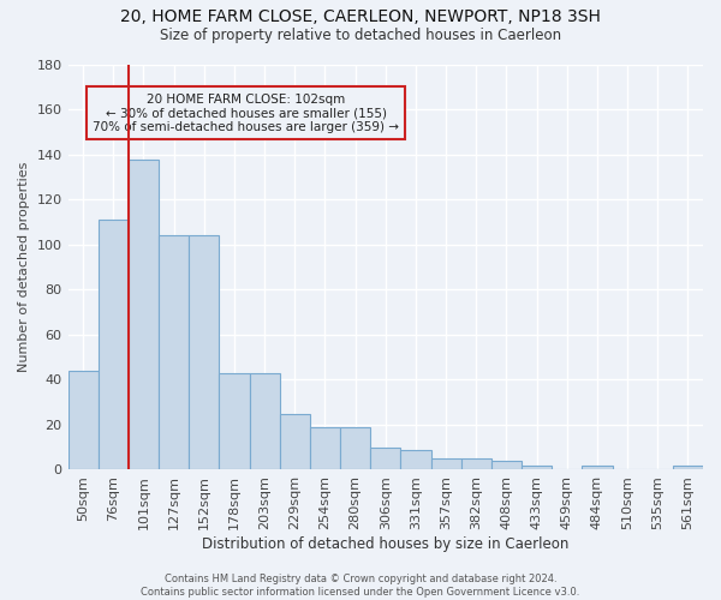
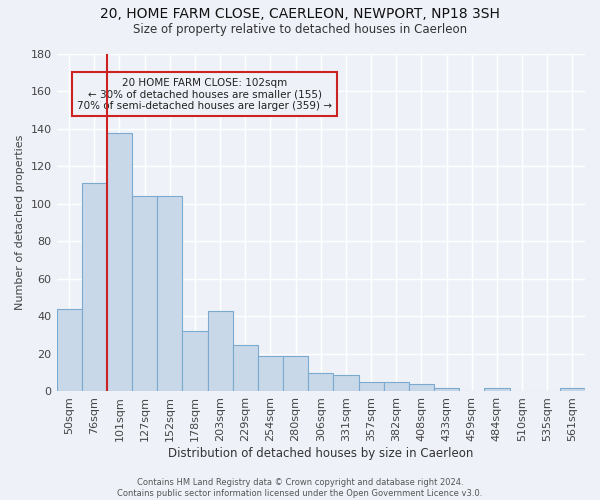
178sqm: 43 -> 32
